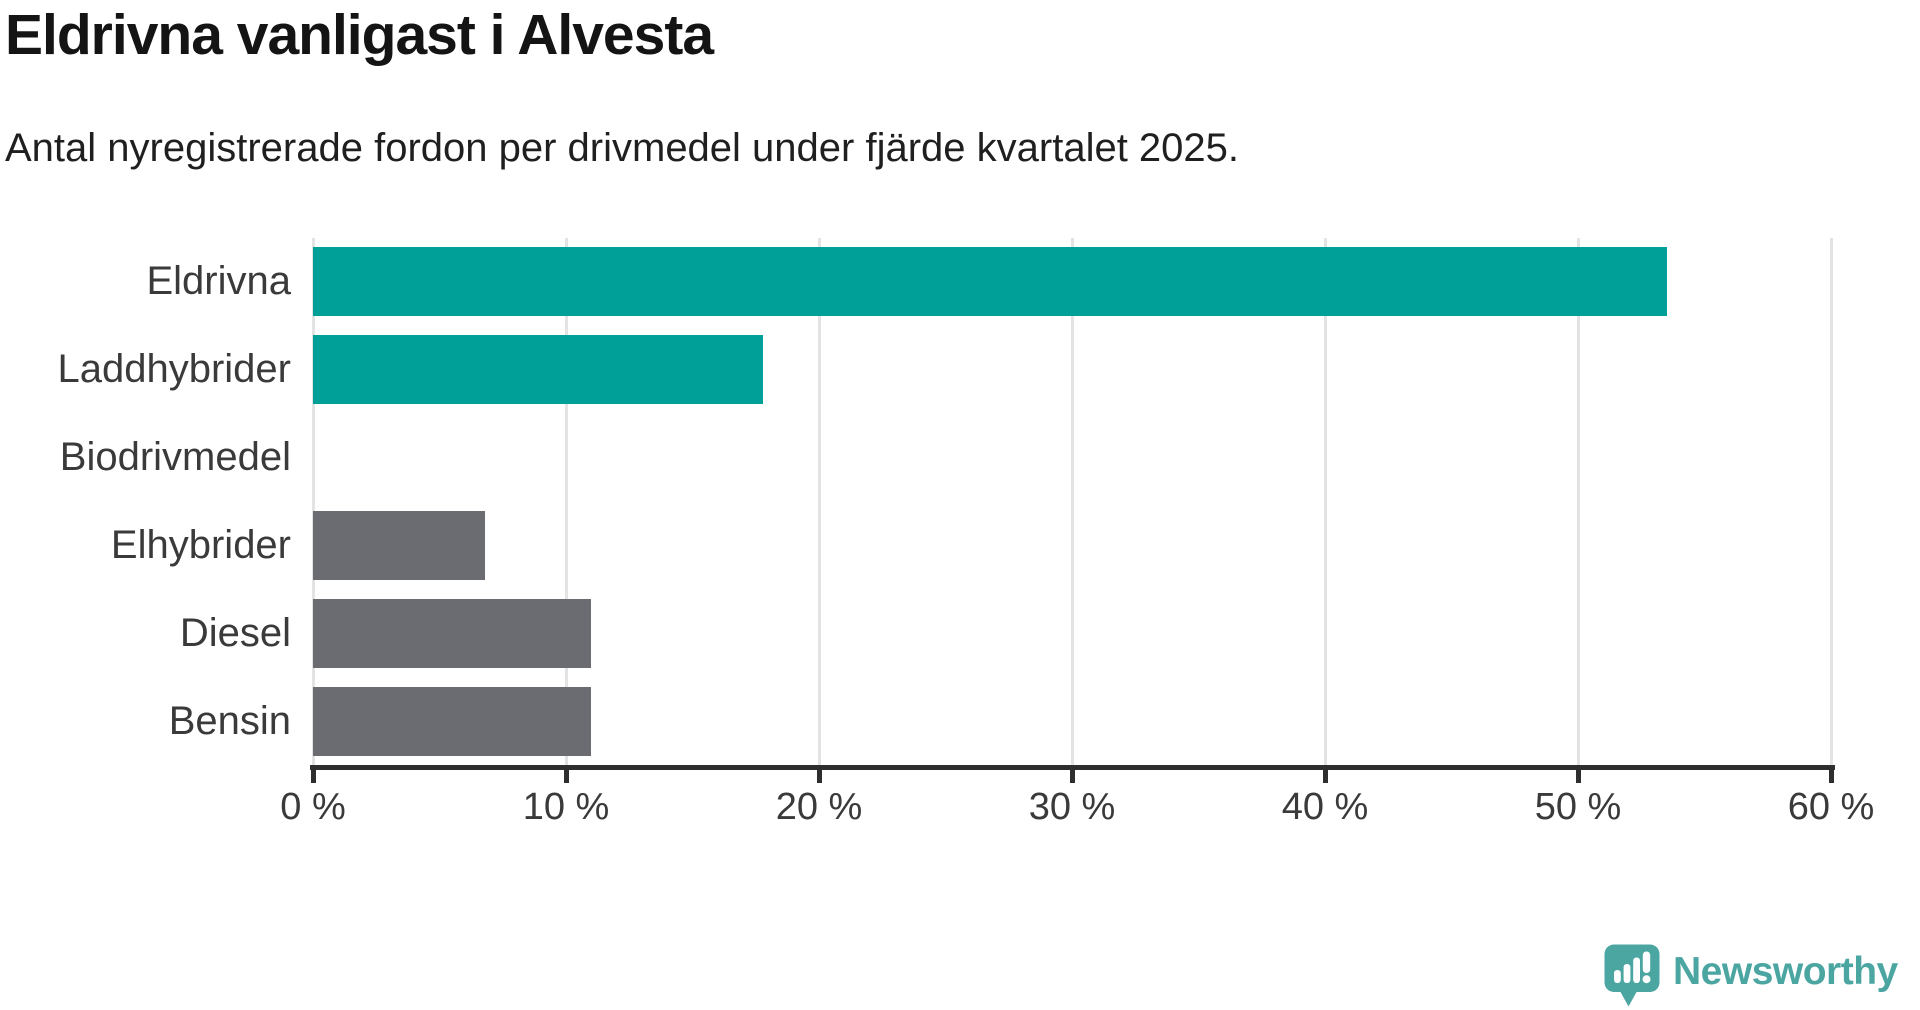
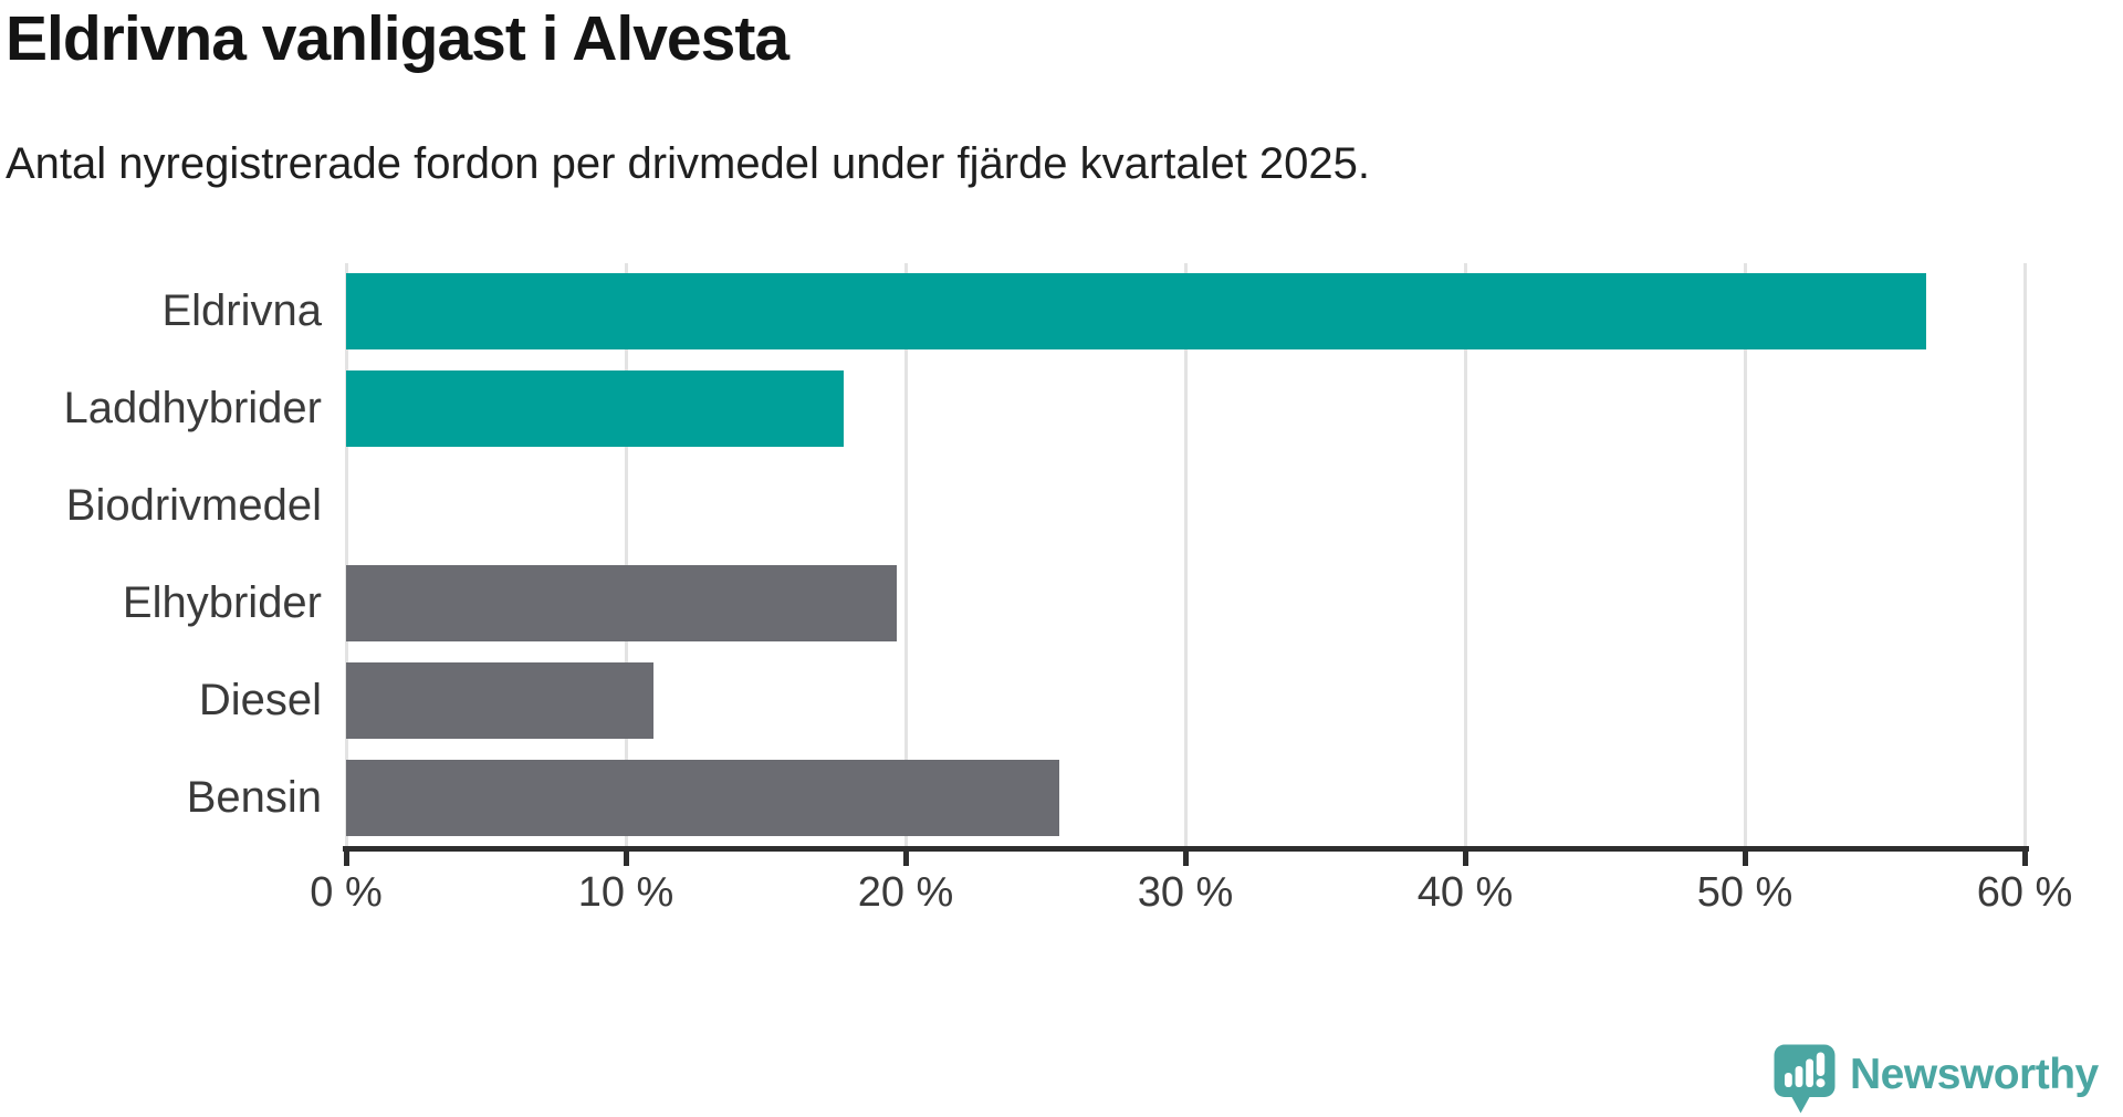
Eldrivna: 53.5% -> 56.5%
Elhybrider: 6.8% -> 19.7%
Bensin: 11.0% -> 25.5%
